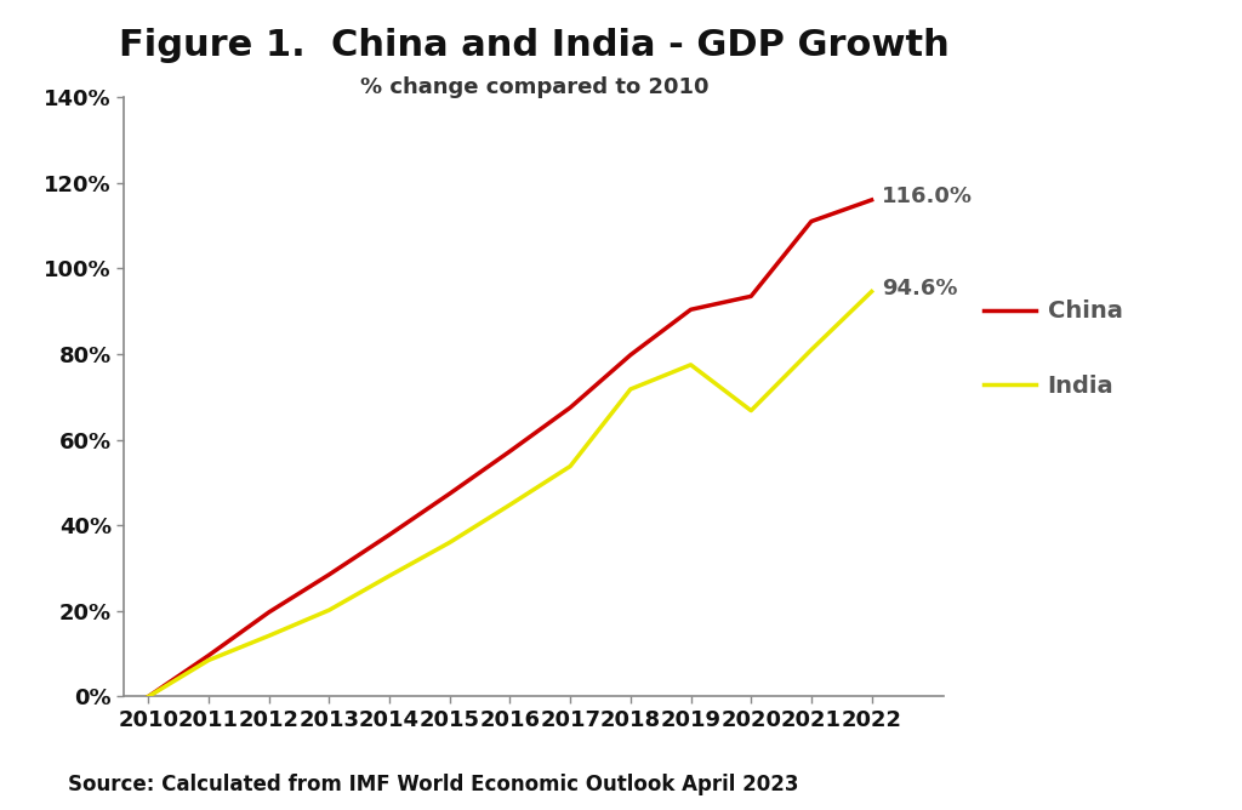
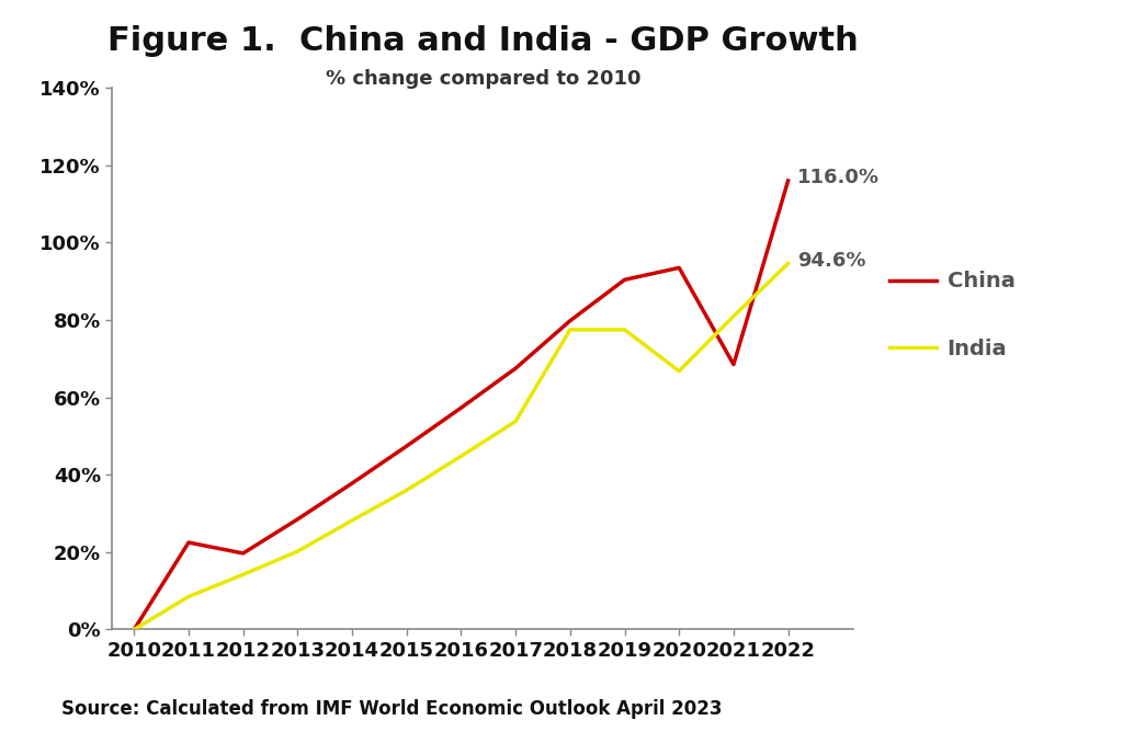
China/2011: 9.6% -> 22.5%
India/2018: 71.8% -> 77.5%
China/2021: 111.0% -> 68.5%
